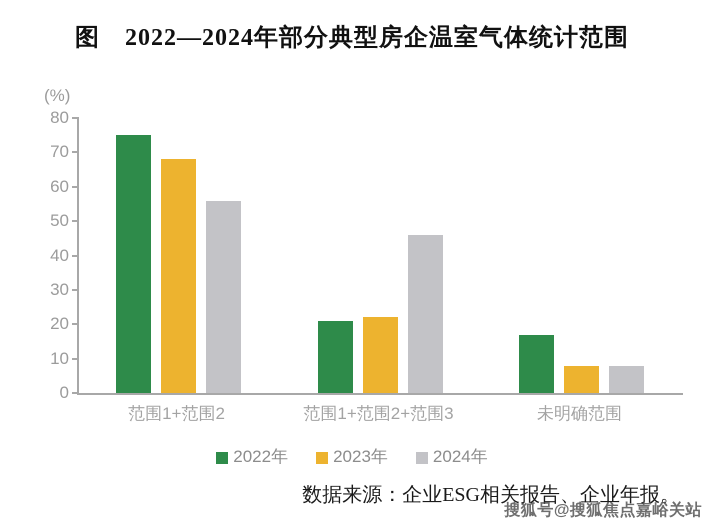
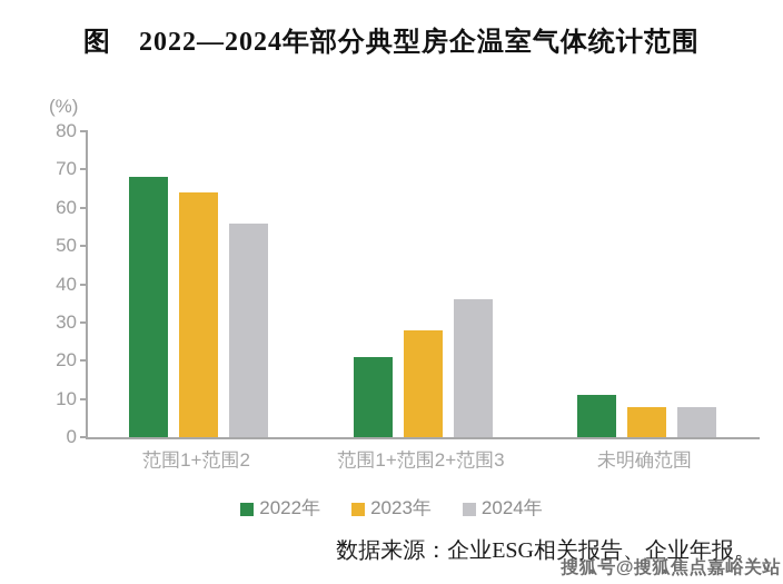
2022年/范围1+范围2: 75 -> 68
2023年/范围1+范围2: 68 -> 64
2023年/范围1+范围2+范围3: 22 -> 28
2024年/范围1+范围2+范围3: 46 -> 36
2022年/未明确范围: 17 -> 11
